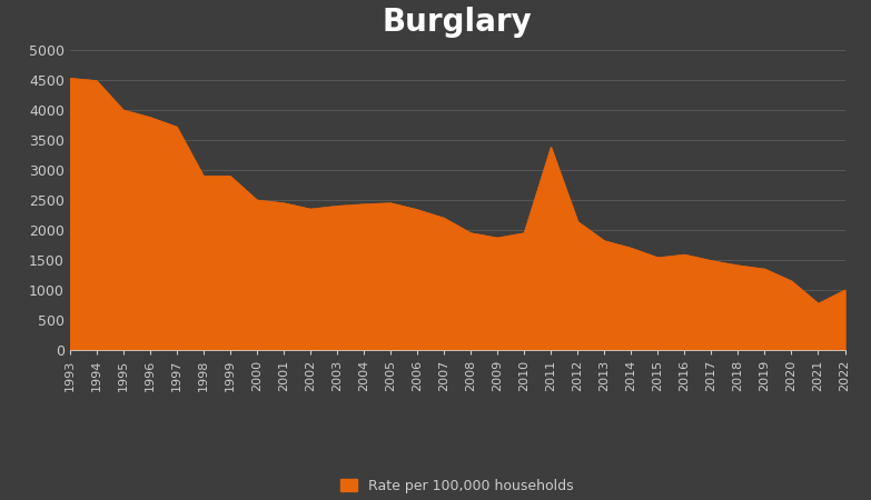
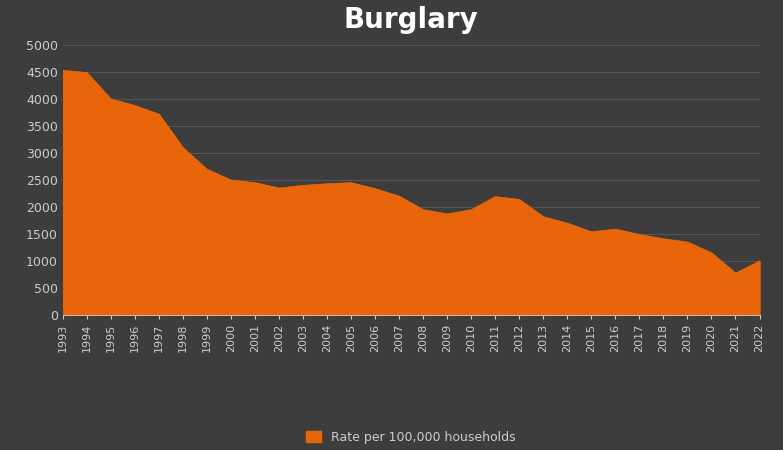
1998: 2900 -> 3100
1999: 2900 -> 2700
2011: 3380 -> 2190
